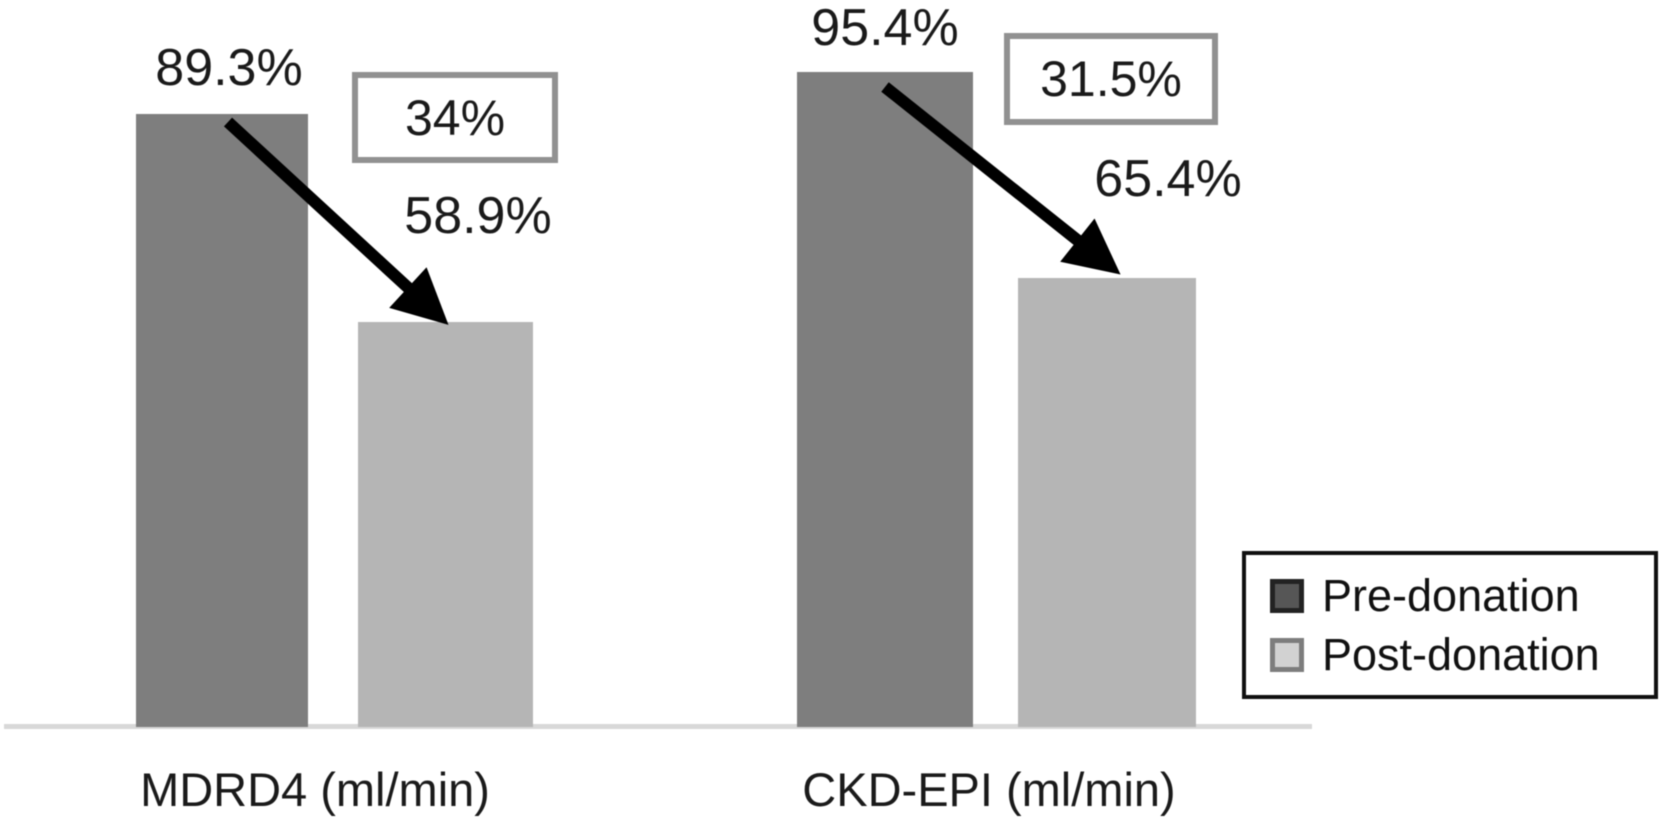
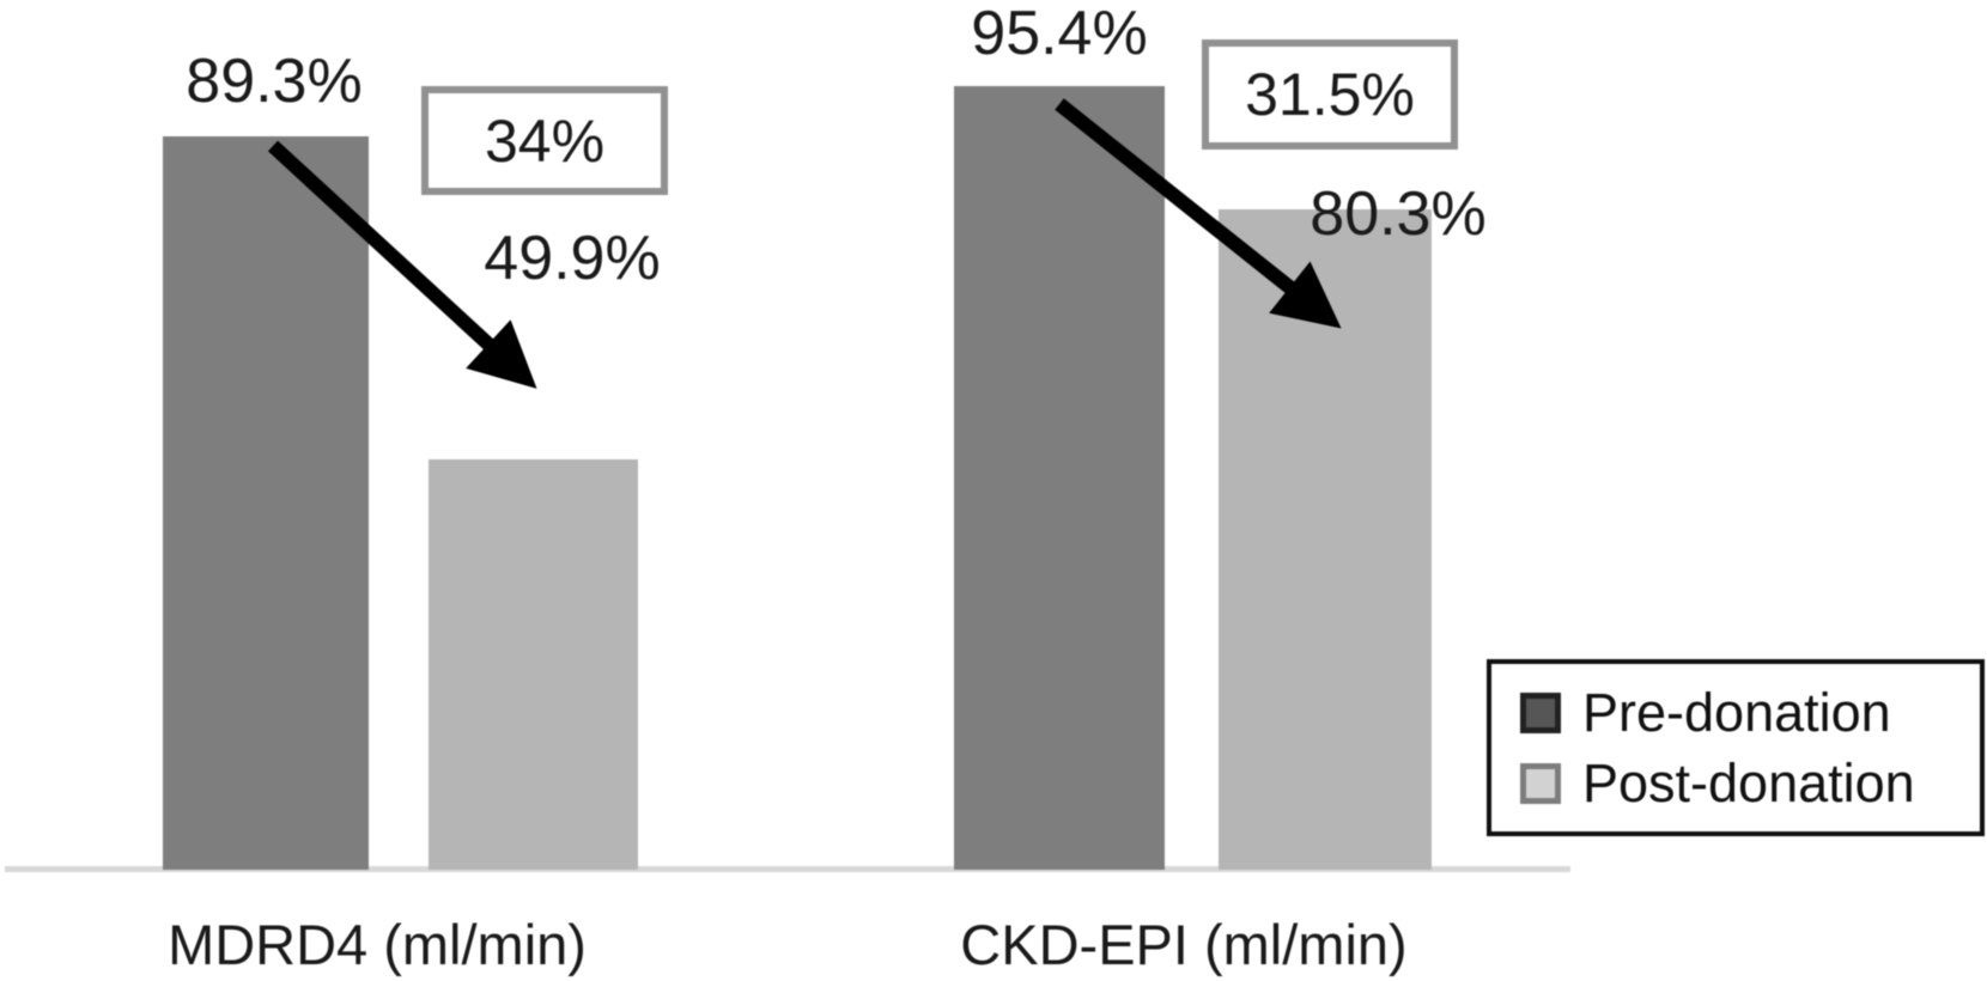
Post-donation/MDRD4 (ml/min): 58.9% -> 49.9%
Post-donation/CKD-EPI (ml/min): 65.4% -> 80.3%
